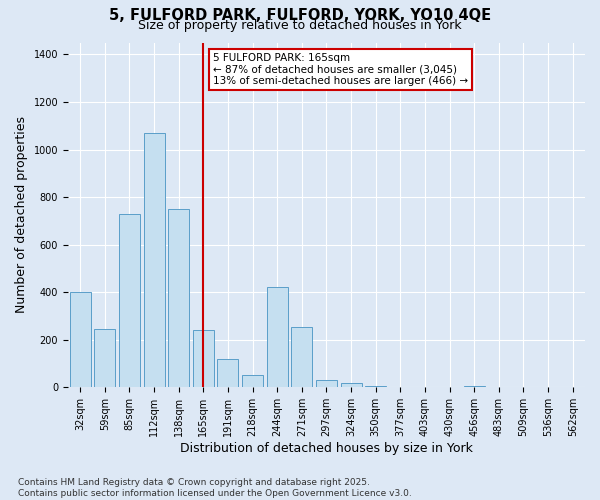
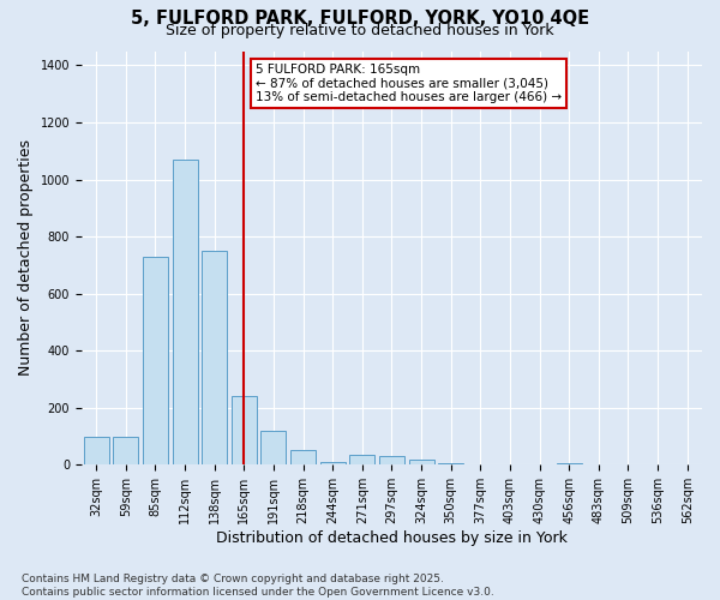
32sqm: 400 -> 100
59sqm: 245 -> 100
244sqm: 420 -> 10
271sqm: 255 -> 35
